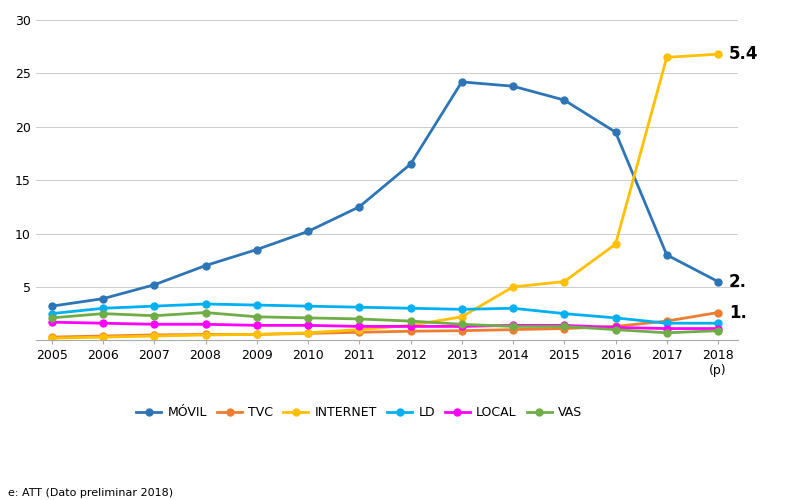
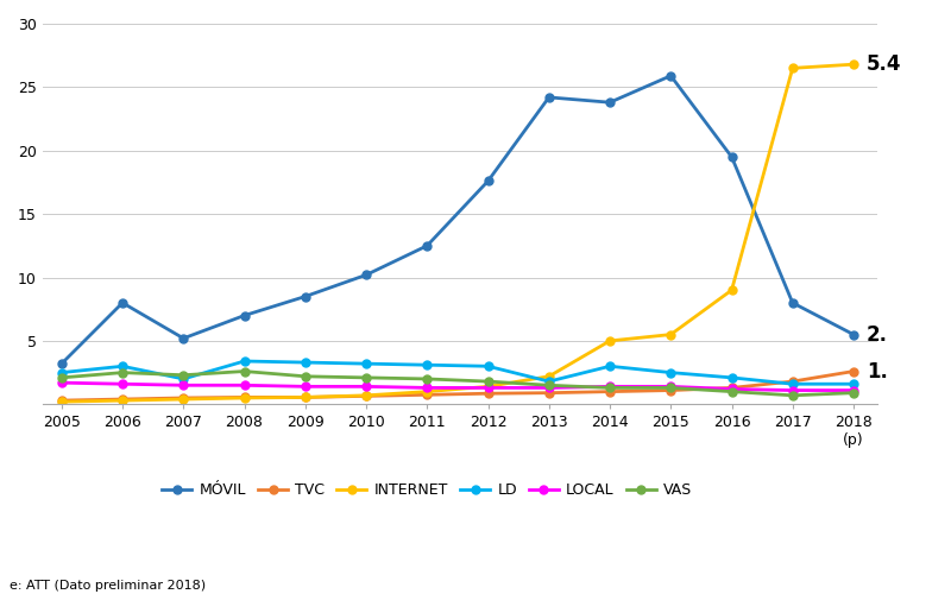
MÓVIL/2006: 3.9 -> 8.0
LD/2007: 3.2 -> 2.0
MÓVIL/2012: 16.5 -> 17.6
LD/2013: 2.9 -> 1.8
MÓVIL/2015: 22.5 -> 25.9
